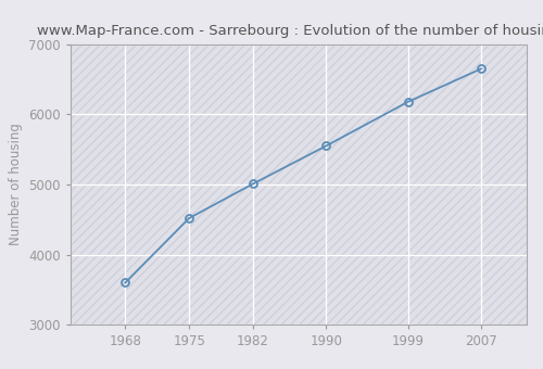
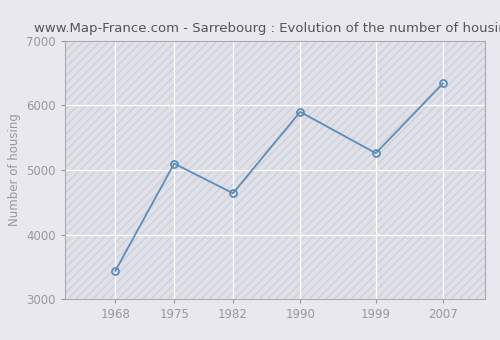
1968: 3600 -> 3440
1975: 4520 -> 5100
1982: 5010 -> 4640
1990: 5550 -> 5900
1999: 6180 -> 5260
2007: 6650 -> 6340
